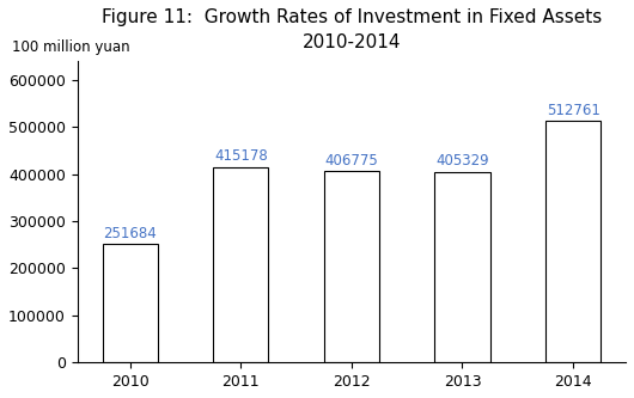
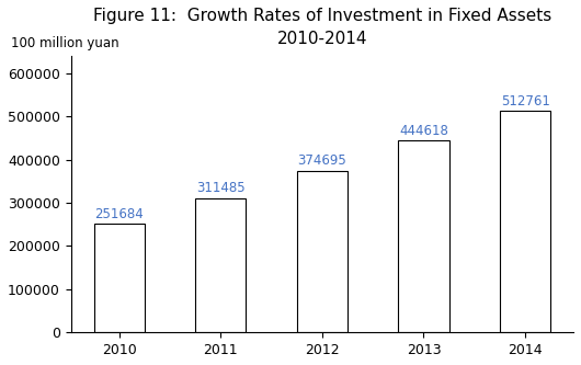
2011: 415178 -> 311485
2012: 406775 -> 374695
2013: 405329 -> 444618
